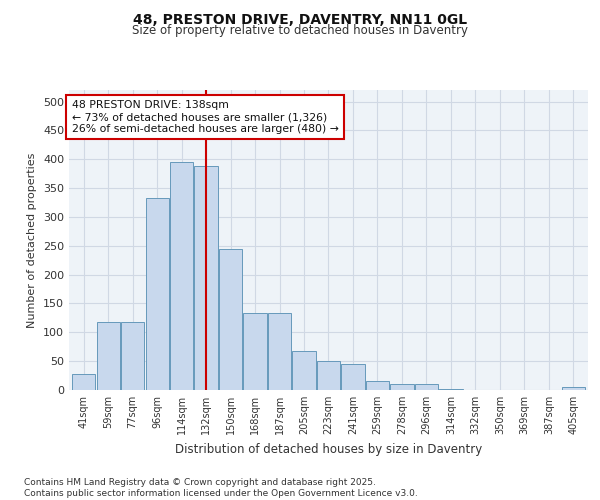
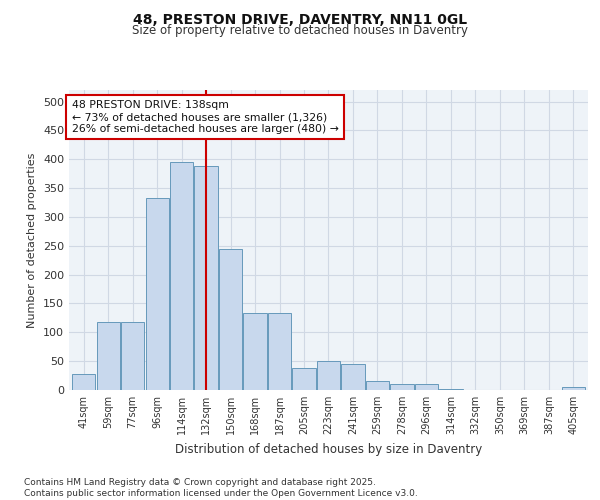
205sqm: 68 -> 38
